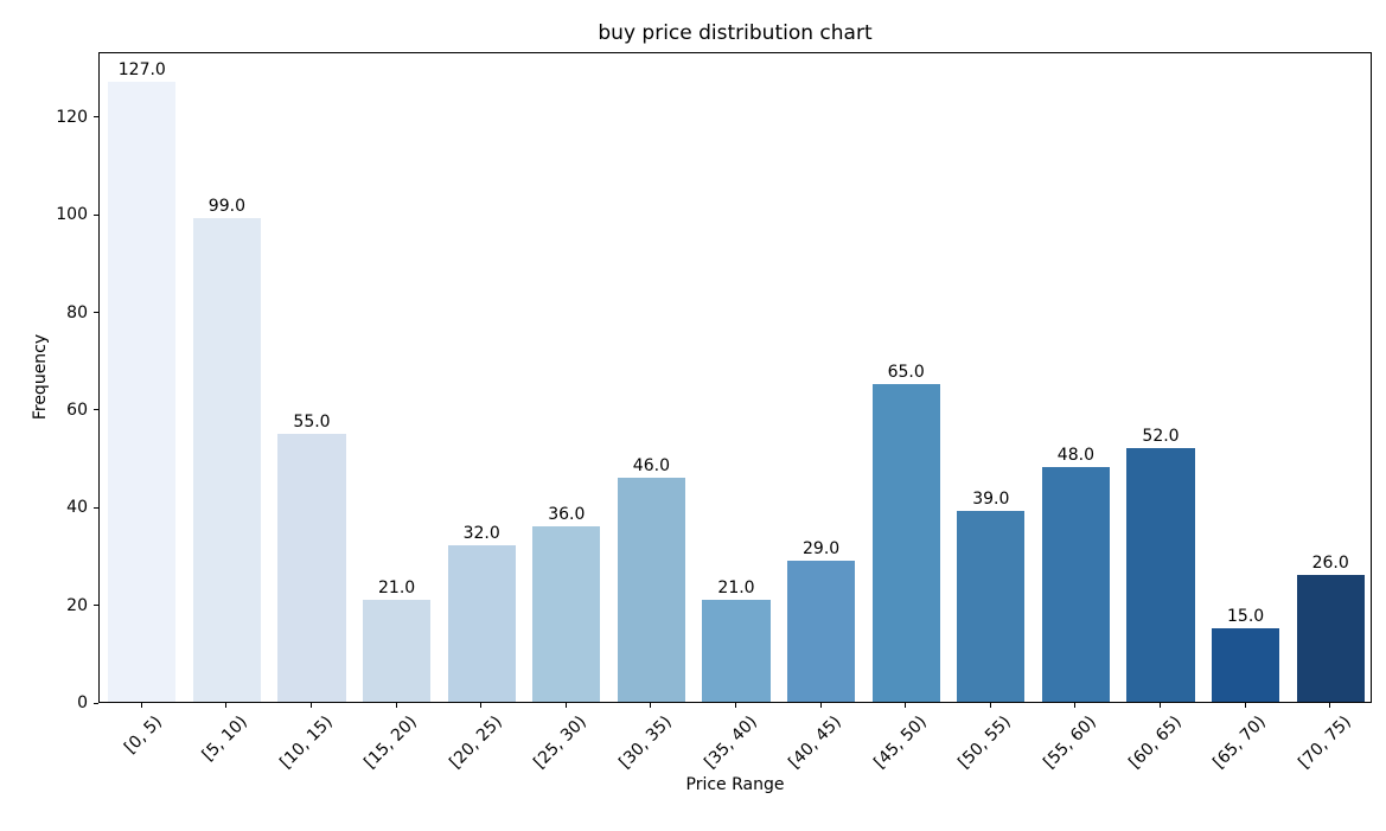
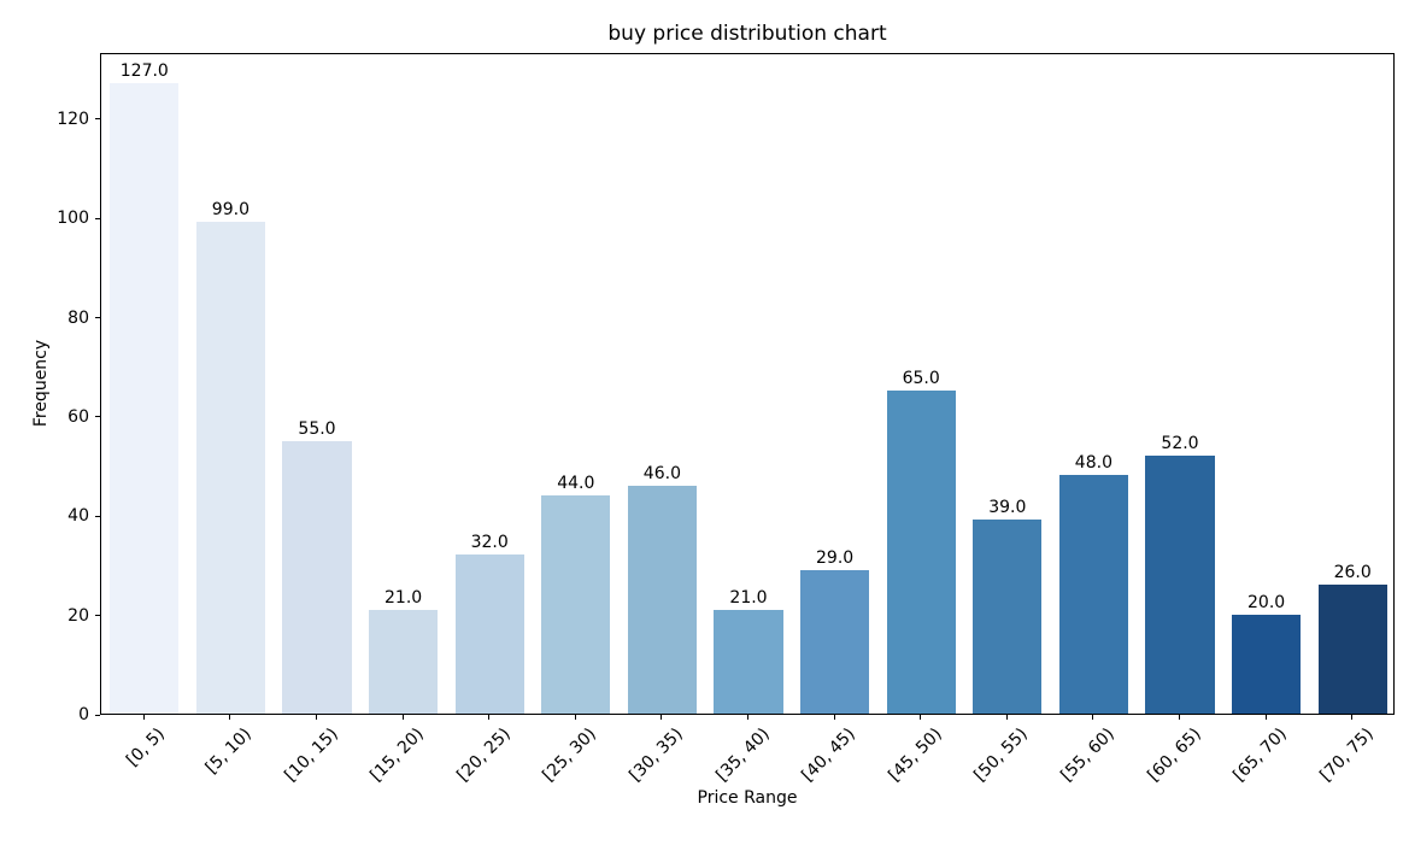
[25, 30): 36.0 -> 44.0
[65, 70): 15.0 -> 20.0
